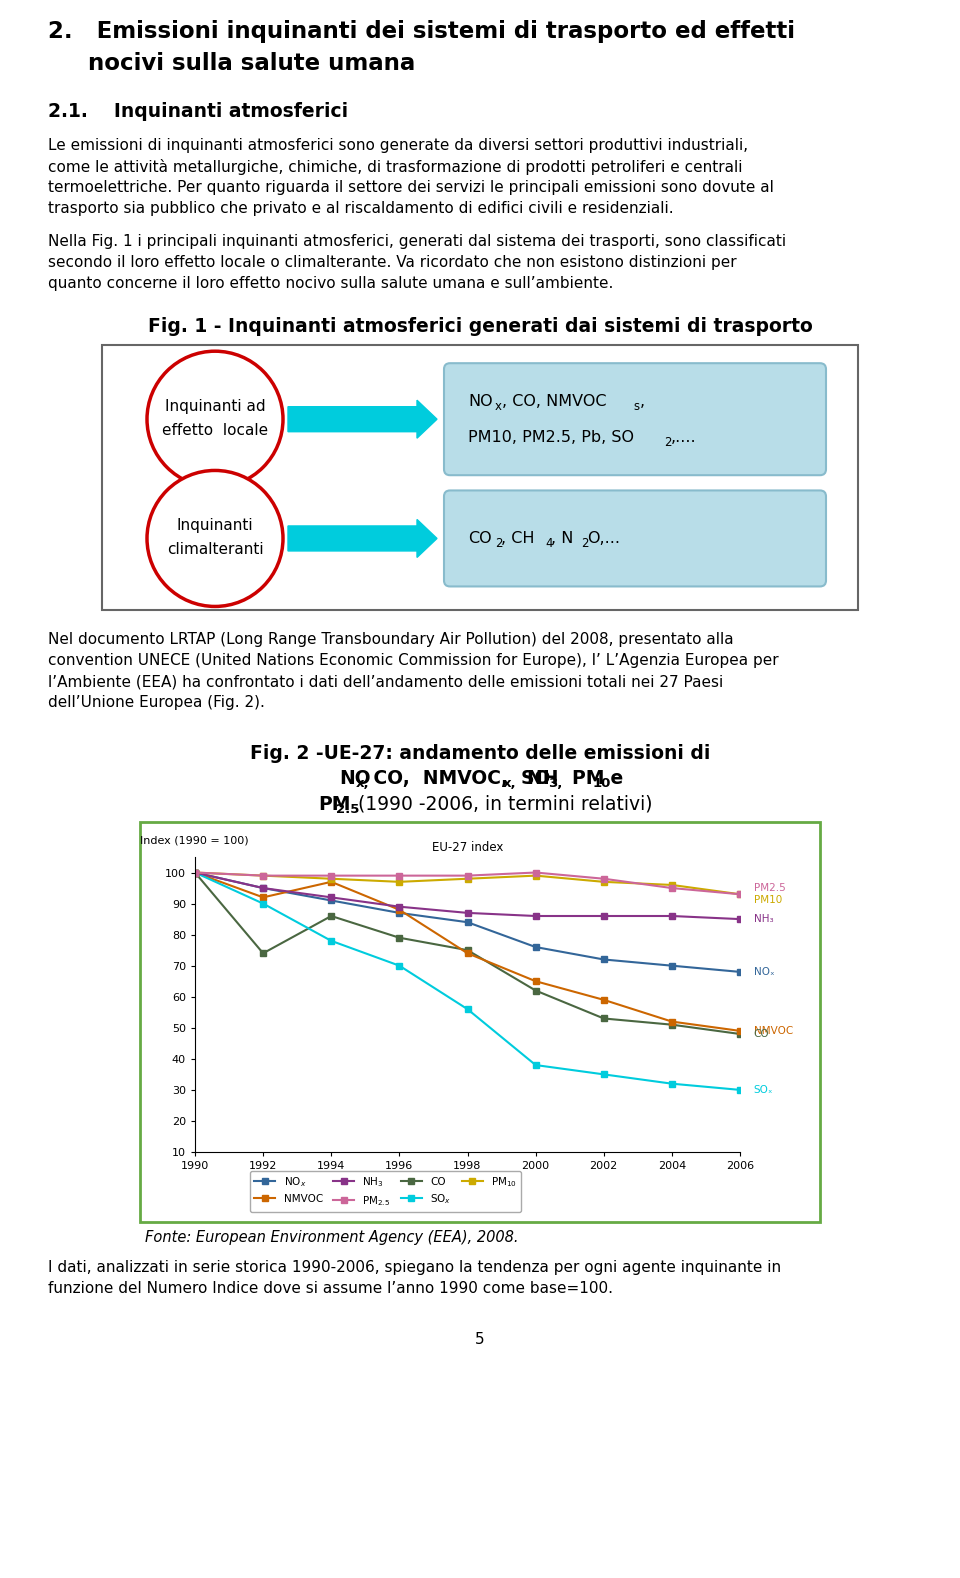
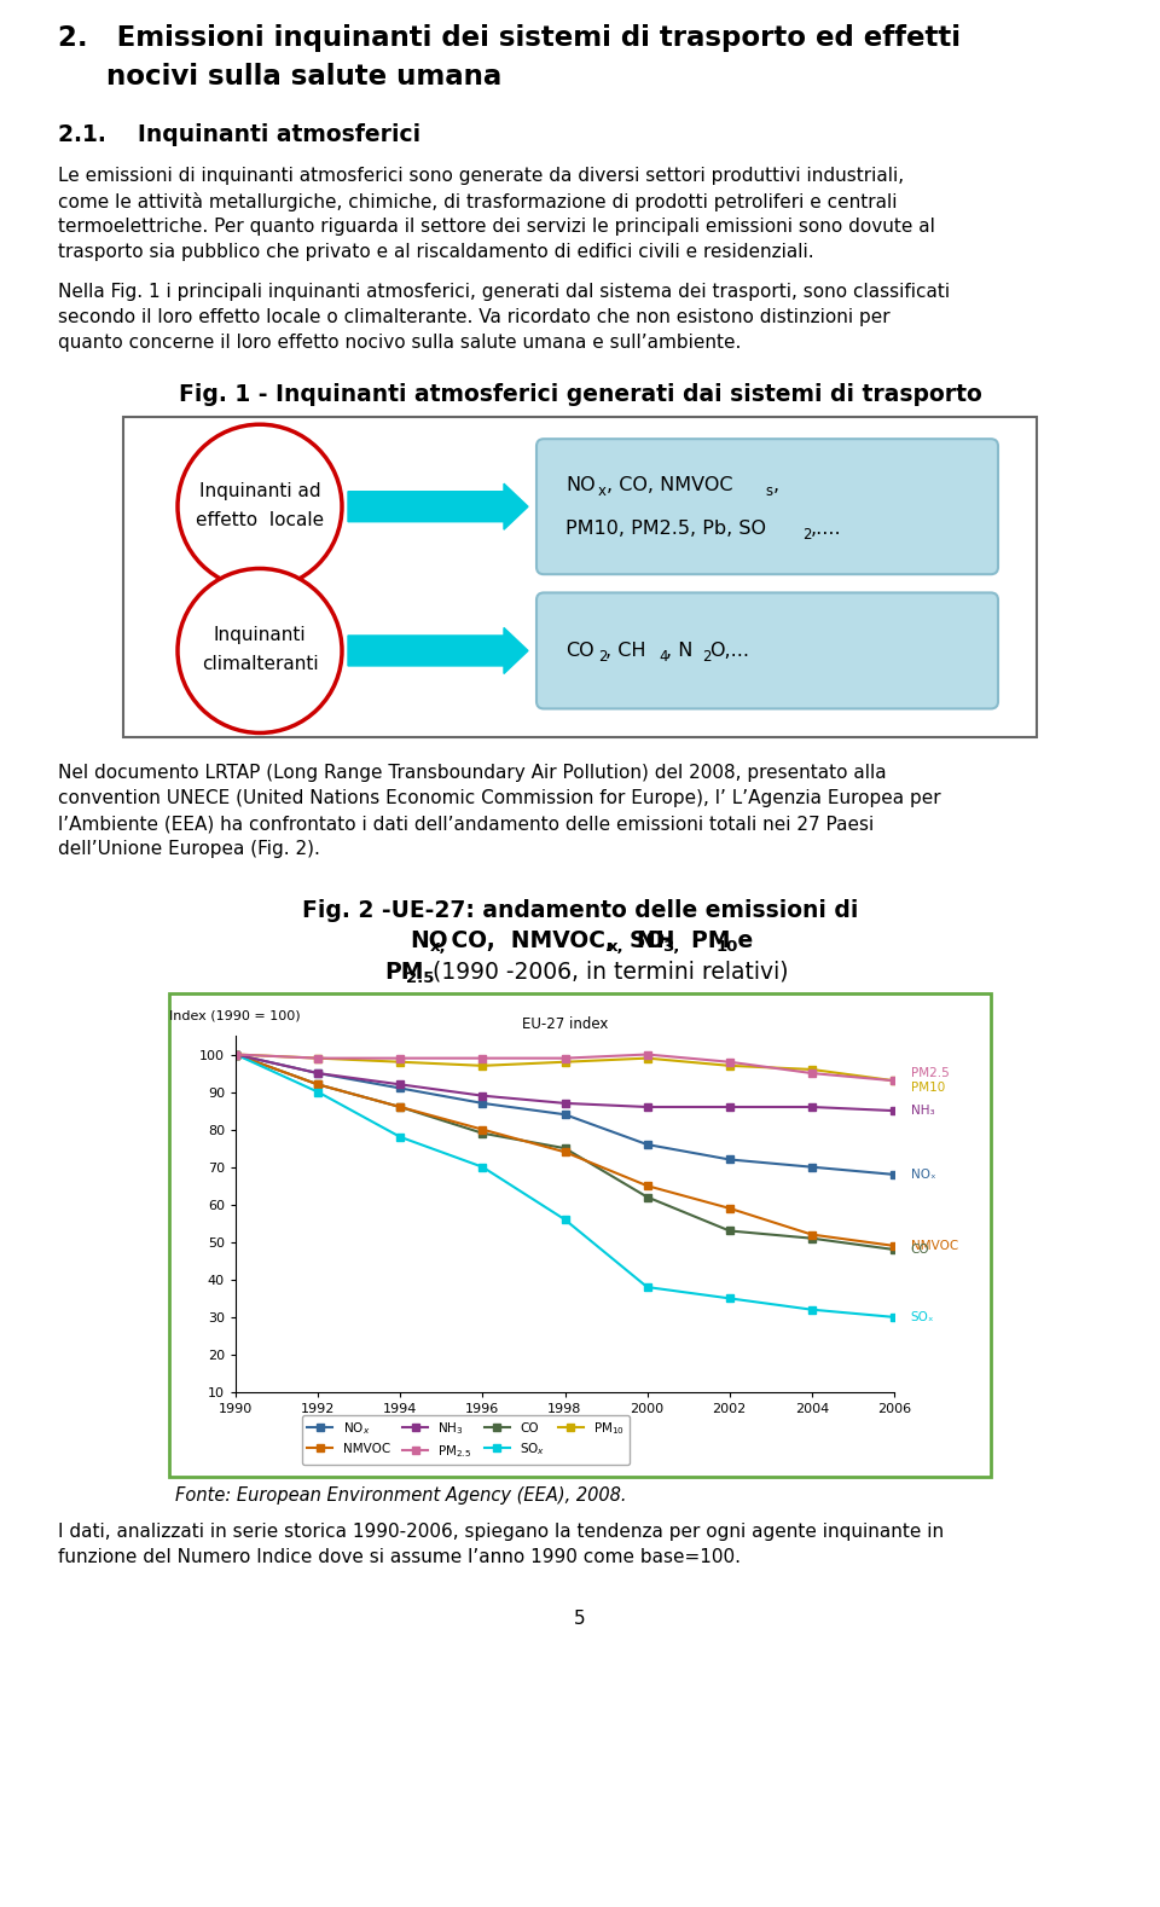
CO/1992: 74 -> 92
NMVOC/1994: 97 -> 86
NMVOC/1996: 88 -> 80
